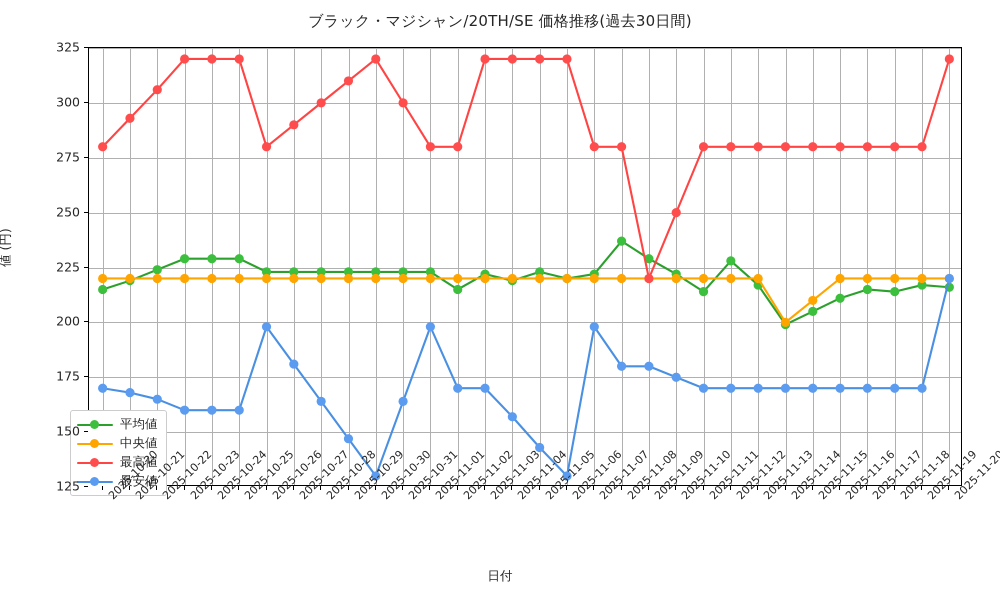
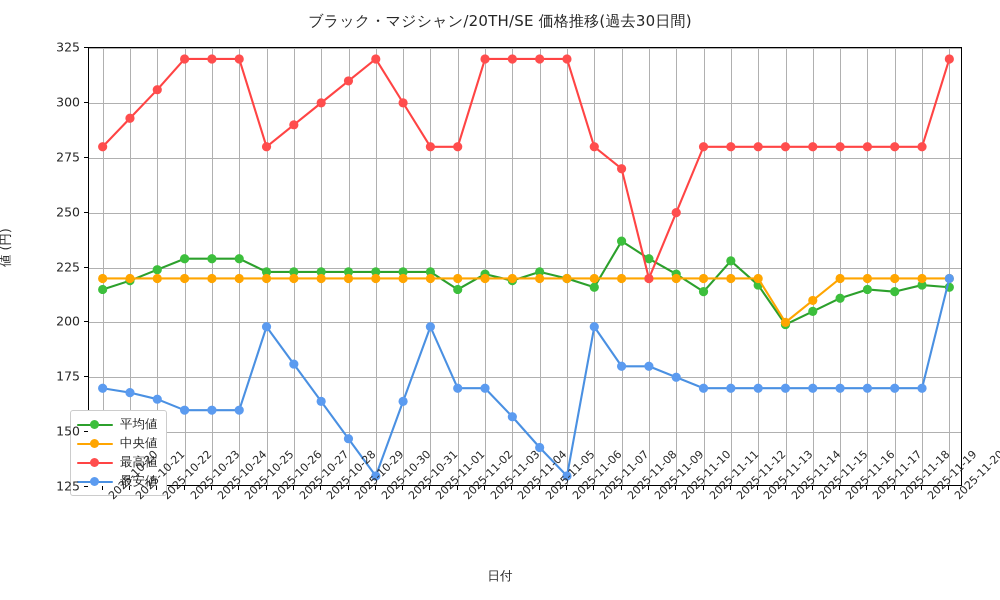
平均値/2025-11-07: 222 -> 216
最高値/2025-11-08: 280 -> 270
